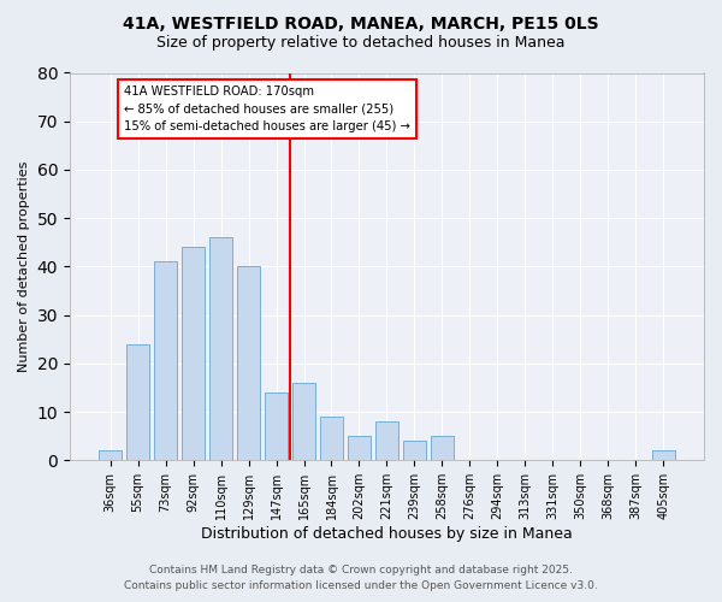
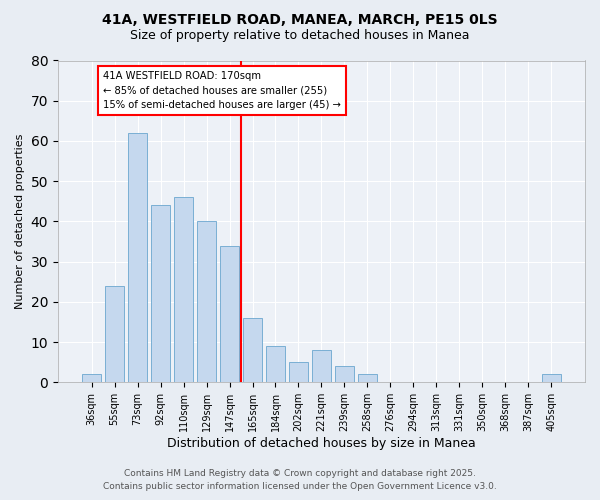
73sqm: 41 -> 62
147sqm: 14 -> 34
258sqm: 5 -> 2
